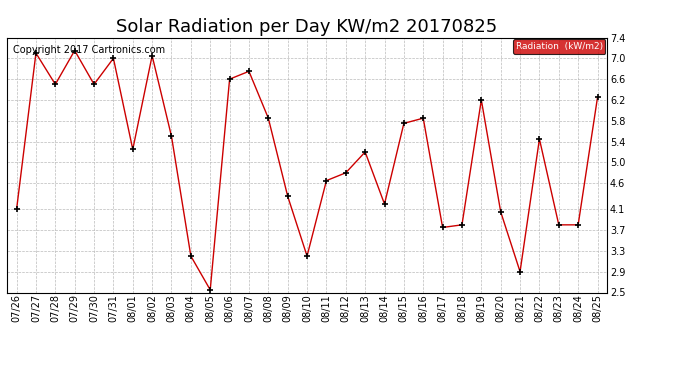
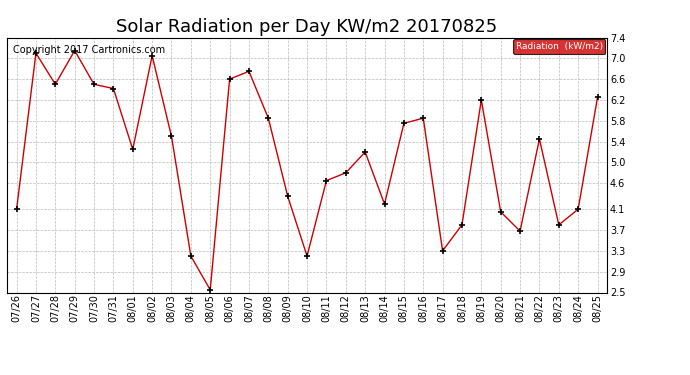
07/31: 7.00 -> 6.42
08/17: 3.75 -> 3.30
08/21: 2.90 -> 3.68
08/24: 3.80 -> 4.10
